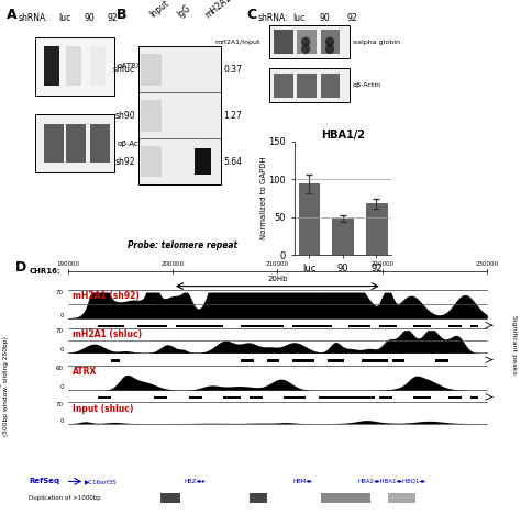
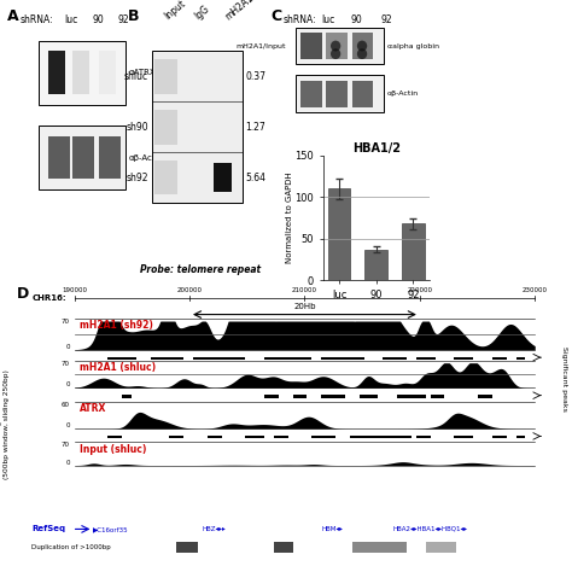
HBA1/2/luc: 94 -> 110
HBA1/2/90: 48 -> 37
